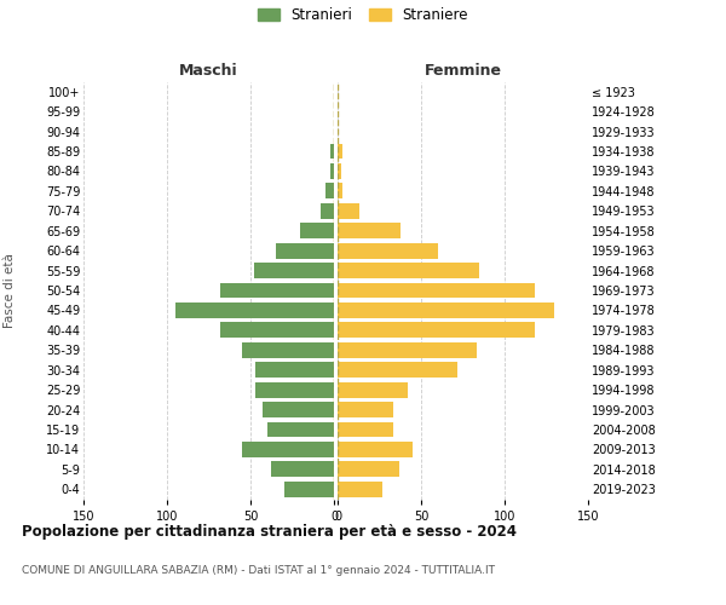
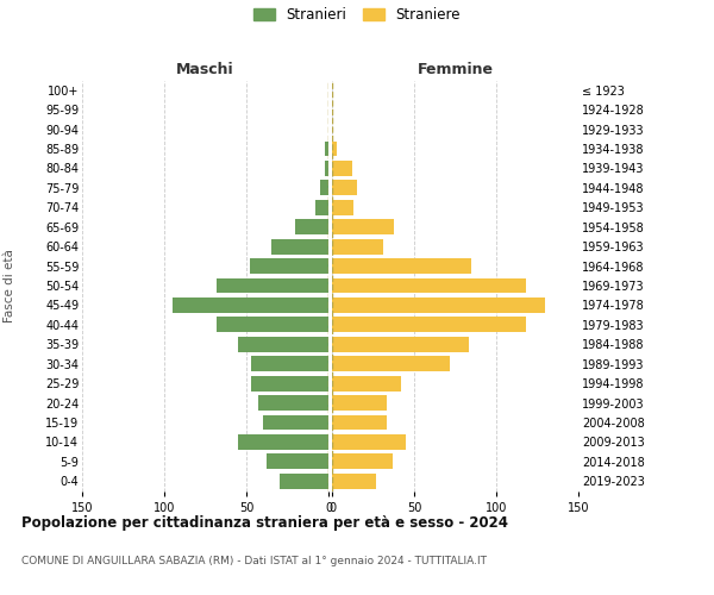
Femmine/1939-1943: 2 -> 12
Femmine/1944-1948: 3 -> 15
Femmine/1959-1963: 60 -> 31
